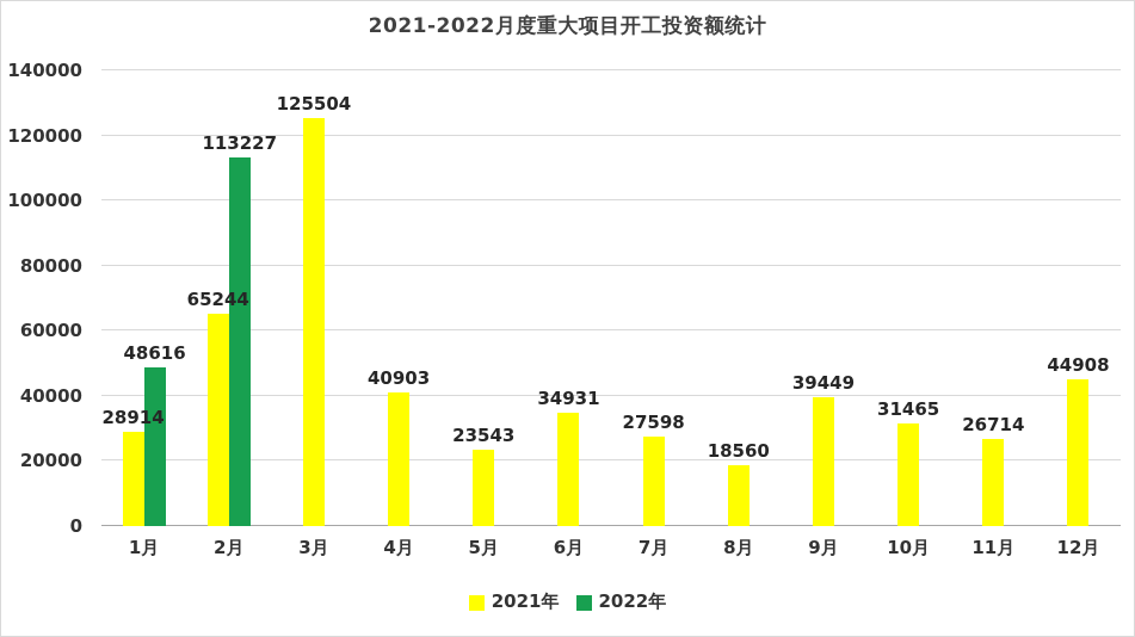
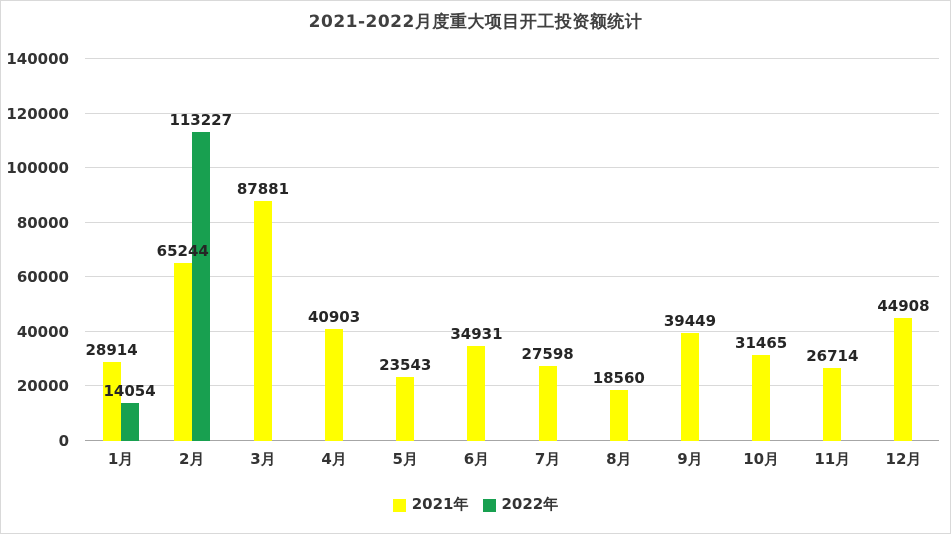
2022年/1月: 48616 -> 14054
2021年/3月: 125504 -> 87881
